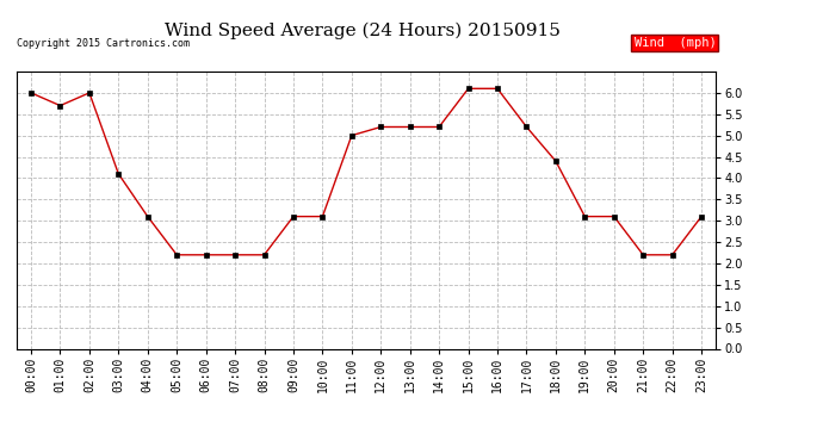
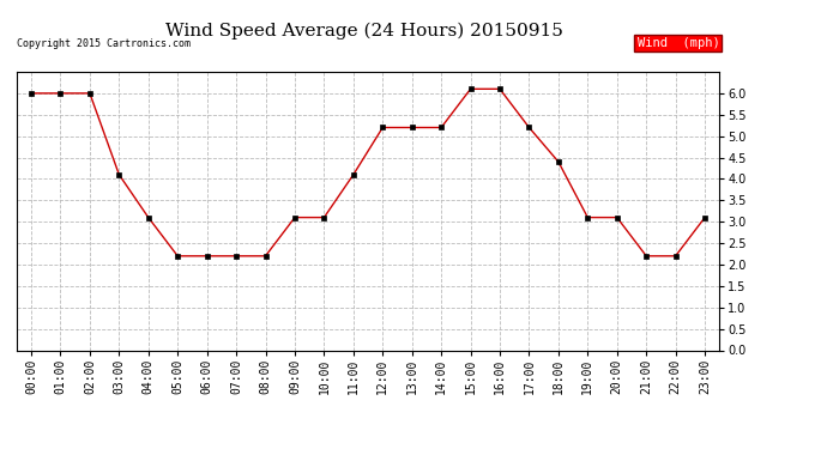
01:00: 5.7 -> 6.0
11:00: 5.0 -> 4.1
